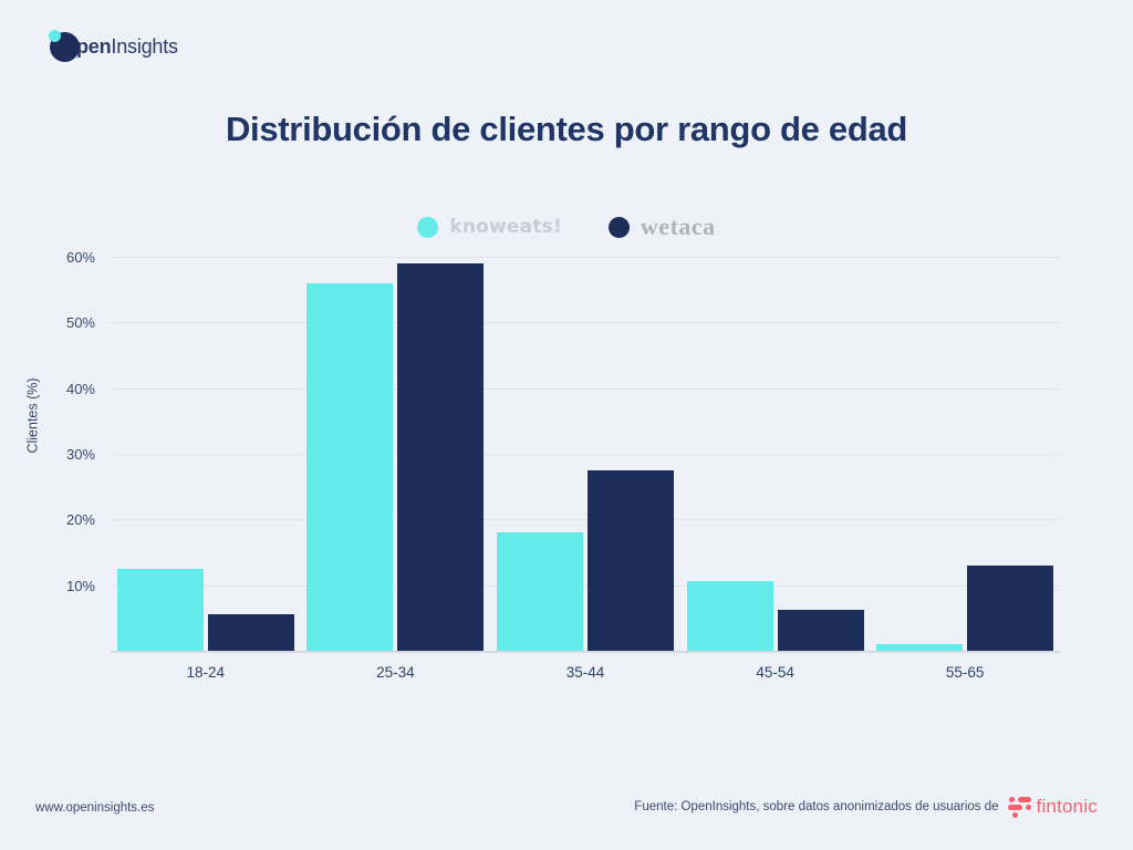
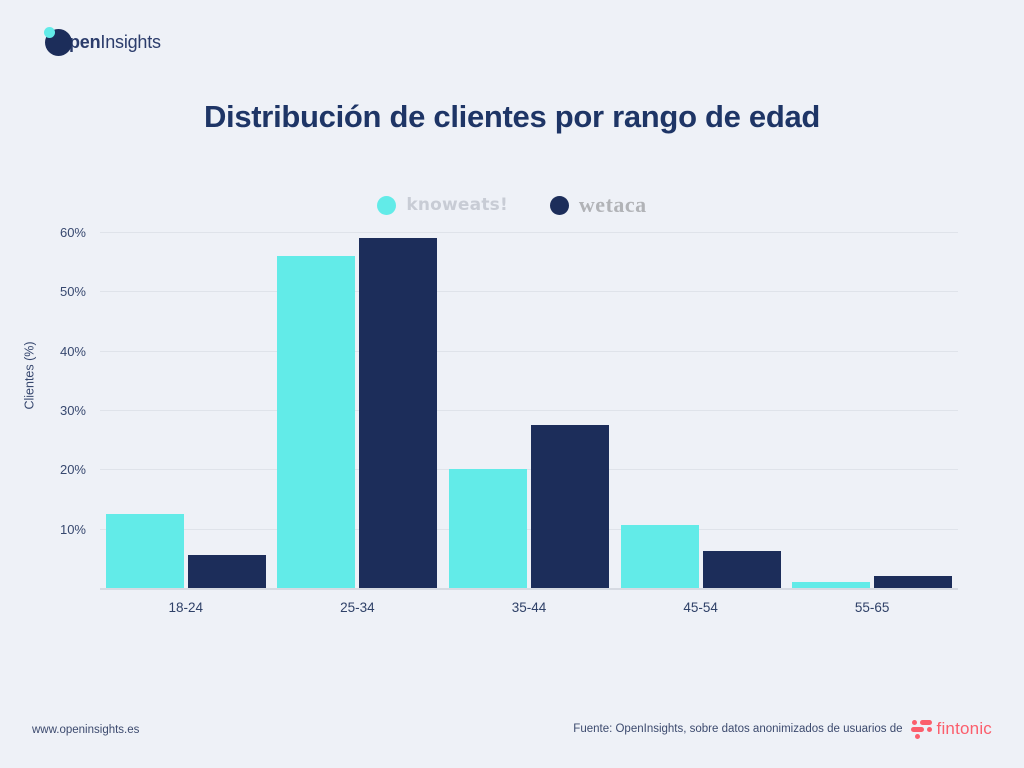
knoweats!/35-44: 18% -> 20%
wetaca/55-65: 13% -> 2%
